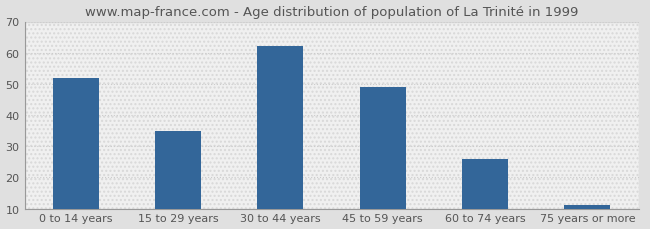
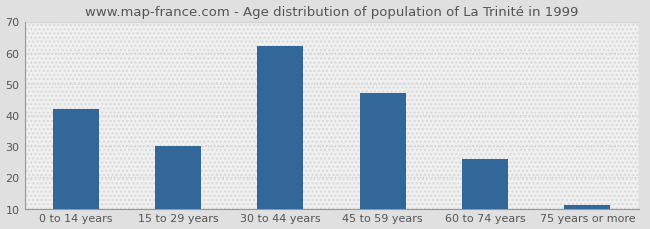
0 to 14 years: 52 -> 42
15 to 29 years: 35 -> 30
45 to 59 years: 49 -> 47
